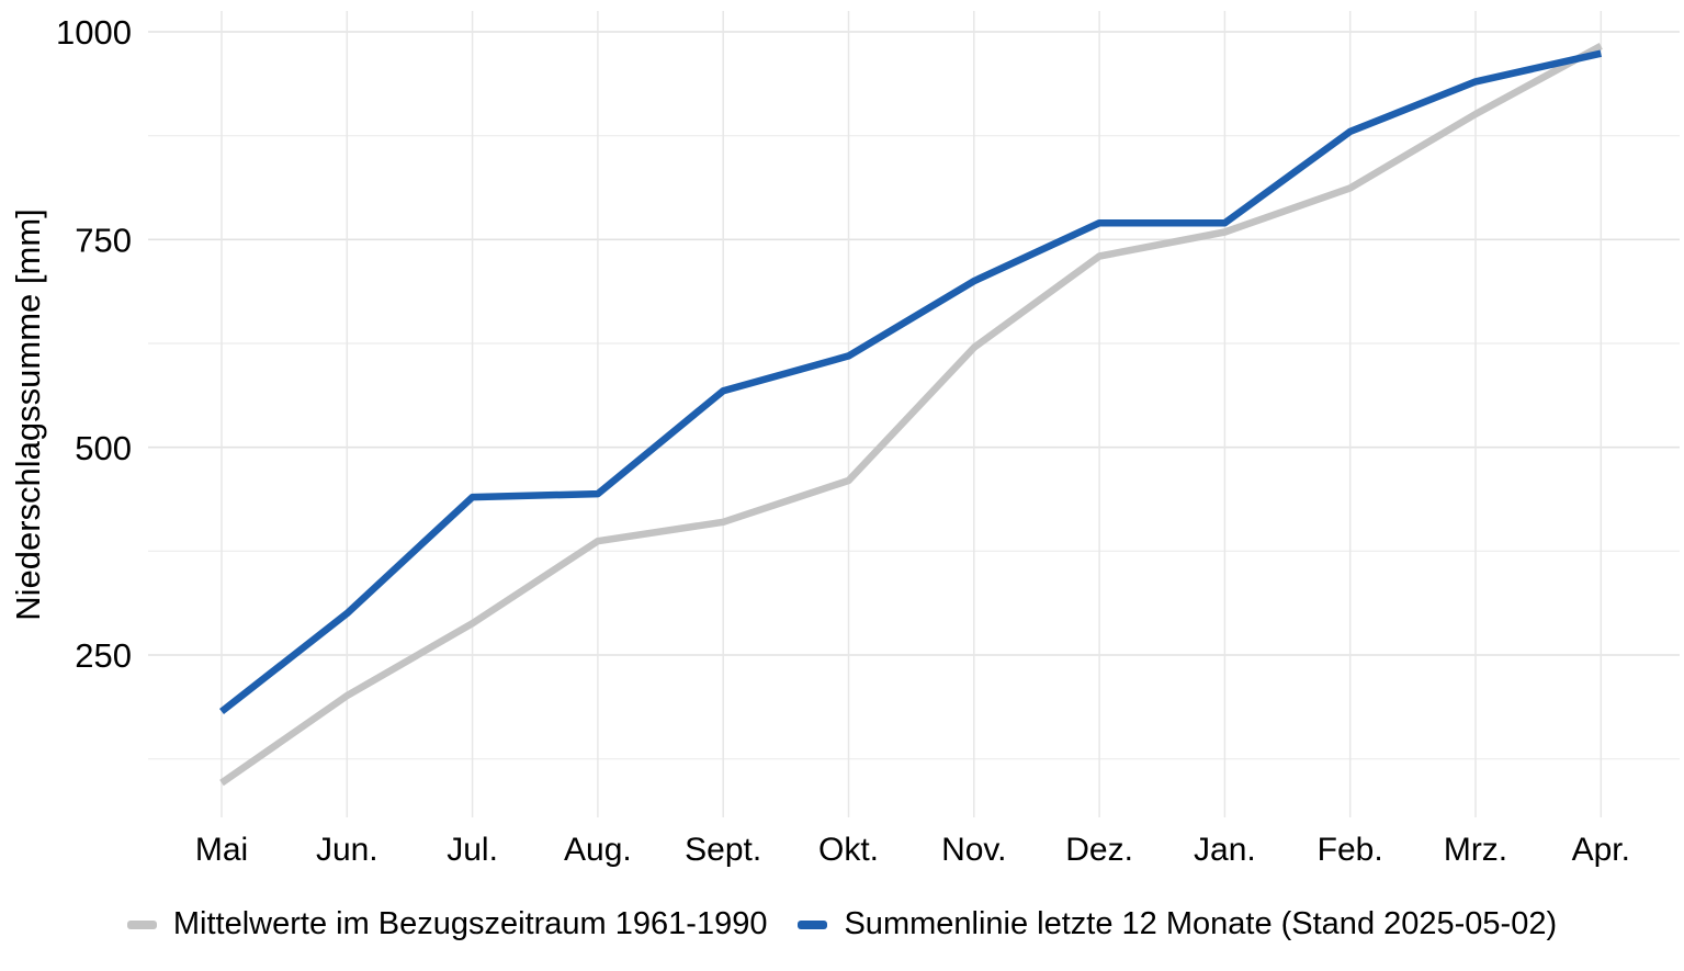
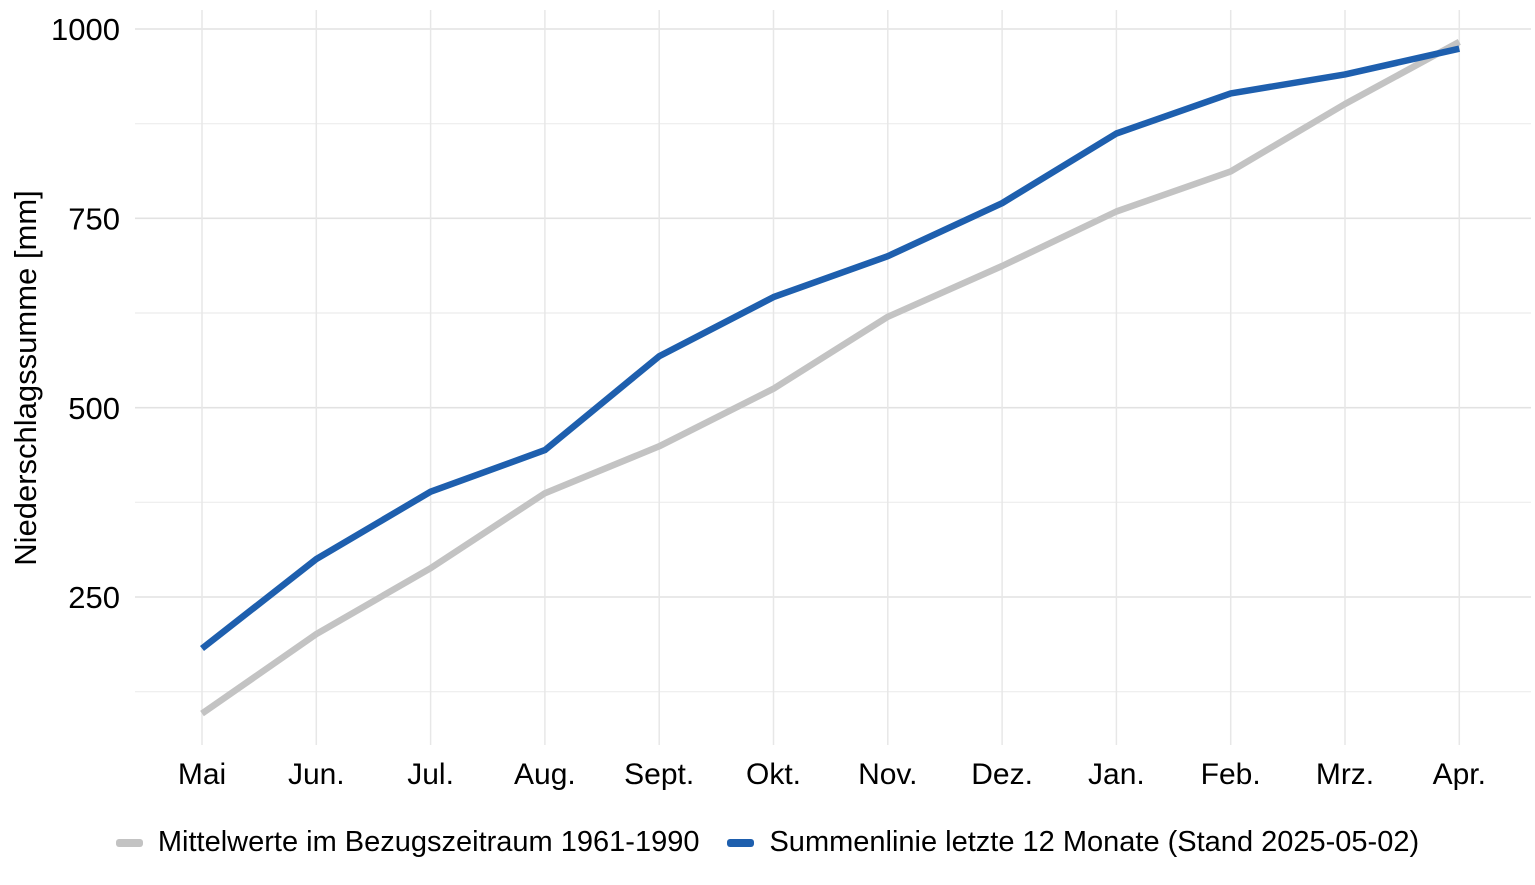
Summenlinie letzte 12 Monate (Stand 2025-05-02)/Jul.: 440 -> 390
Mittelwerte im Bezugszeitraum 1961-1990/Sept.: 410 -> 450
Mittelwerte im Bezugszeitraum 1961-1990/Okt.: 460 -> 520
Summenlinie letzte 12 Monate (Stand 2025-05-02)/Okt.: 610 -> 650
Mittelwerte im Bezugszeitraum 1961-1990/Dez.: 730 -> 690
Summenlinie letzte 12 Monate (Stand 2025-05-02)/Jan.: 770 -> 860
Summenlinie letzte 12 Monate (Stand 2025-05-02)/Feb.: 880 -> 920
